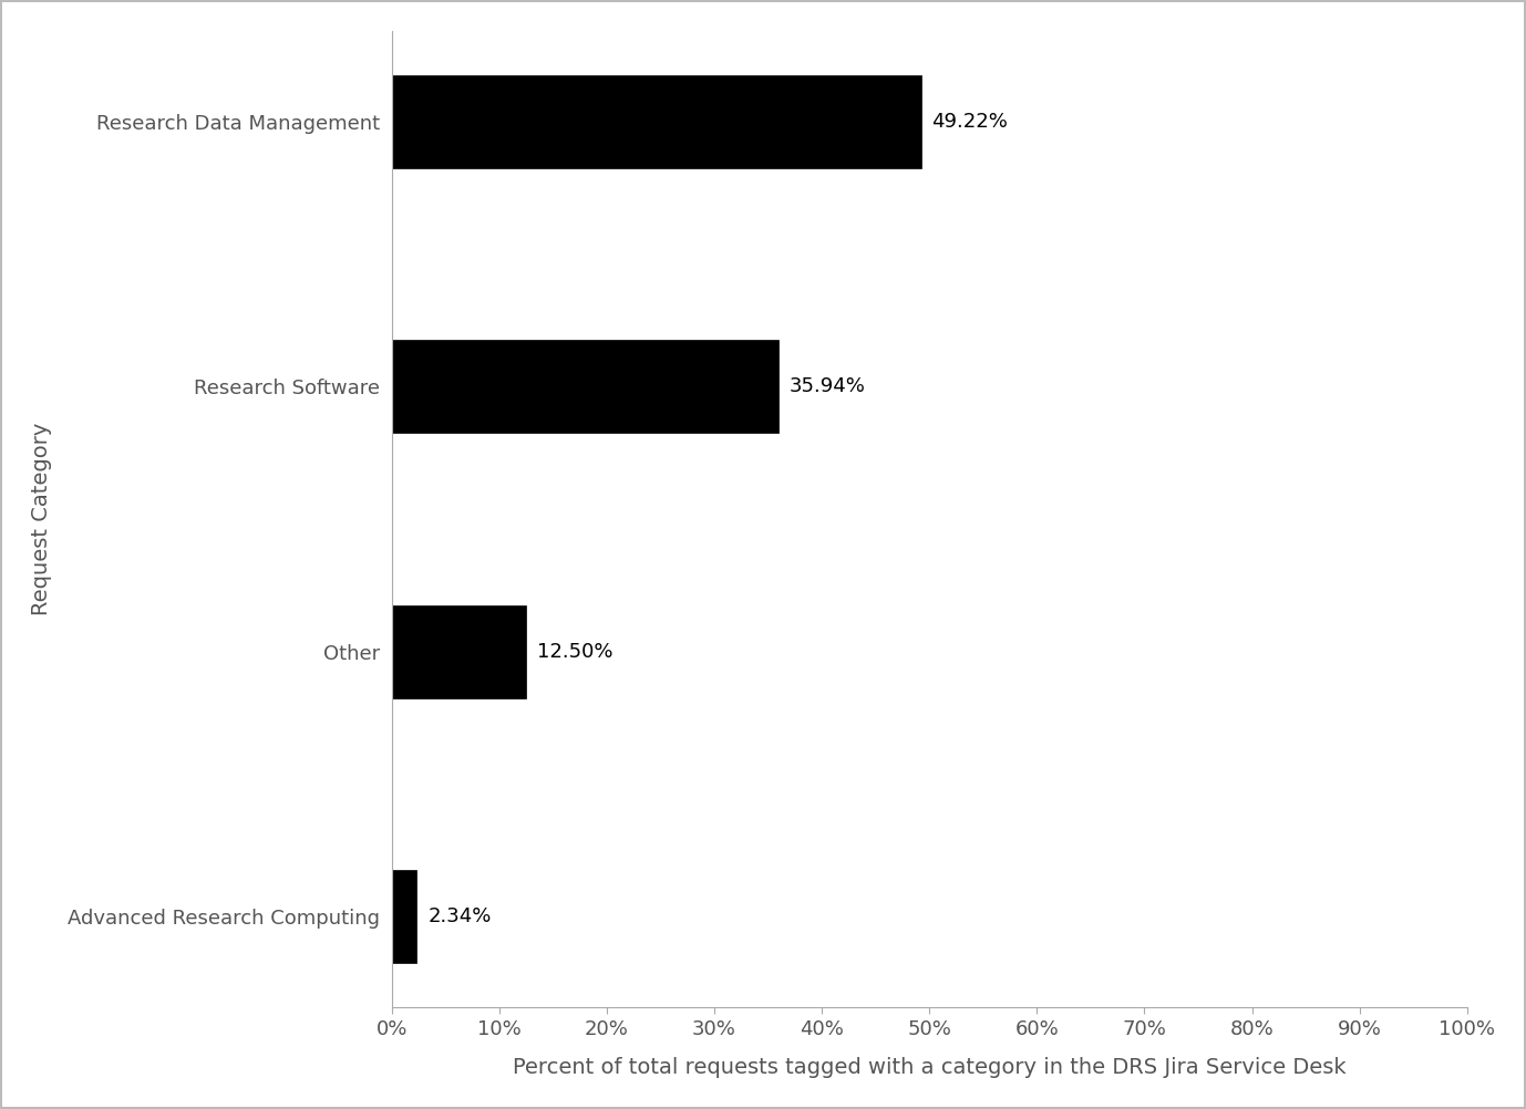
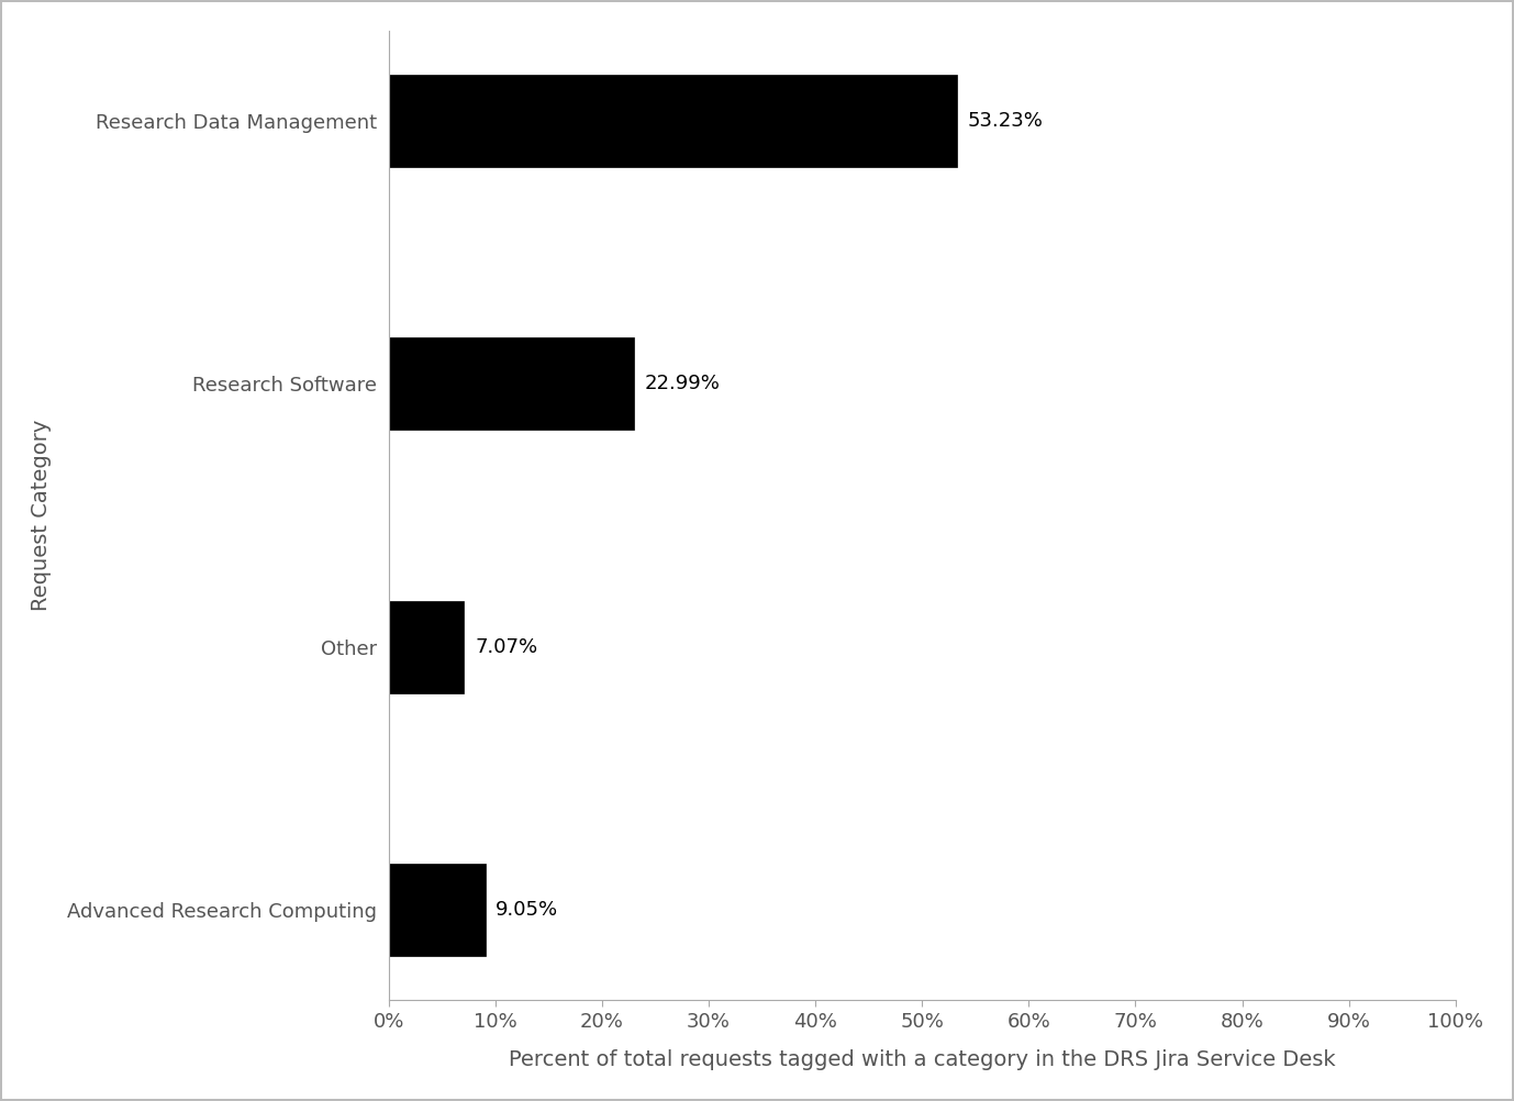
Research Data Management: 49.22% -> 53.23%
Research Software: 35.94% -> 22.99%
Other: 12.50% -> 7.07%
Advanced Research Computing: 2.34% -> 9.05%
